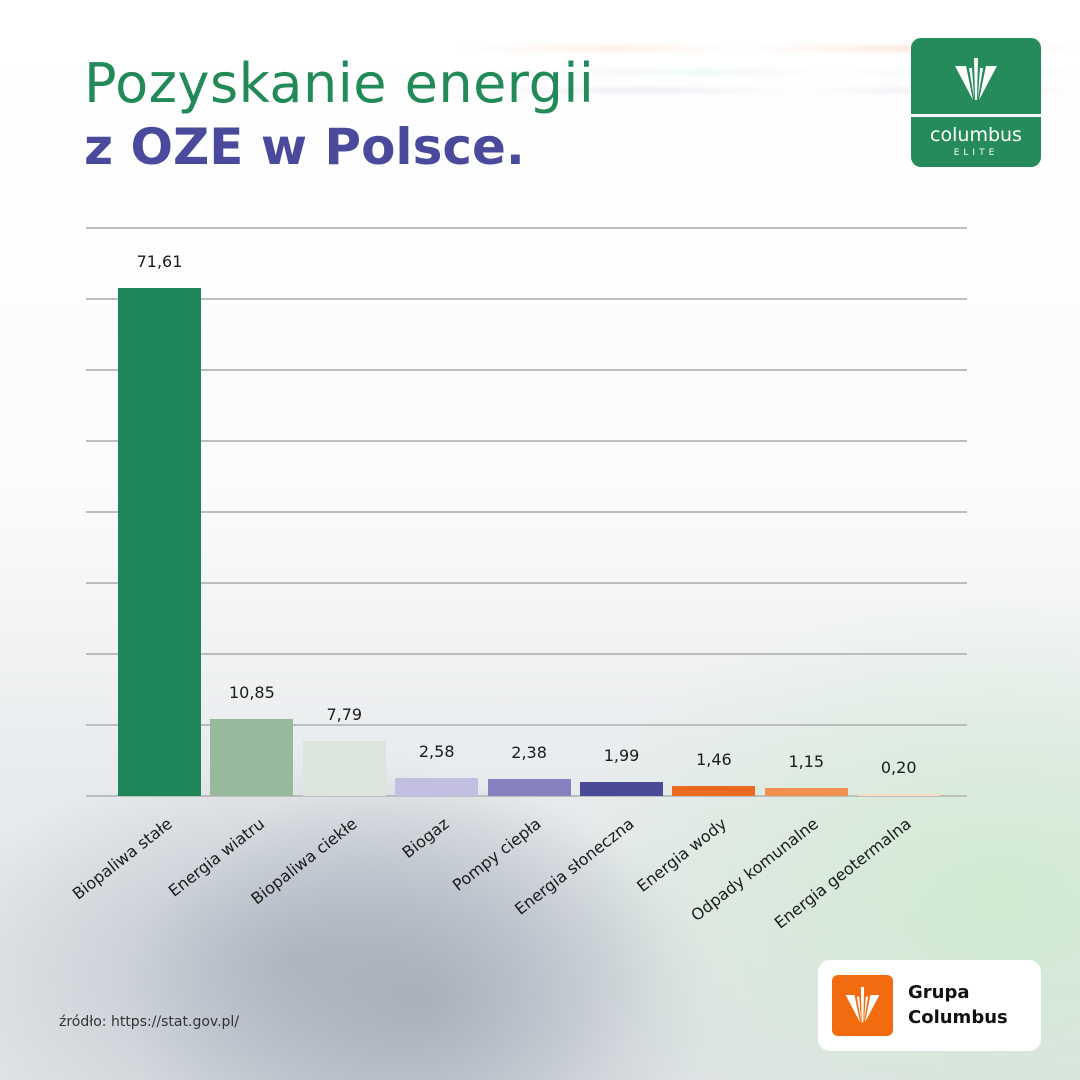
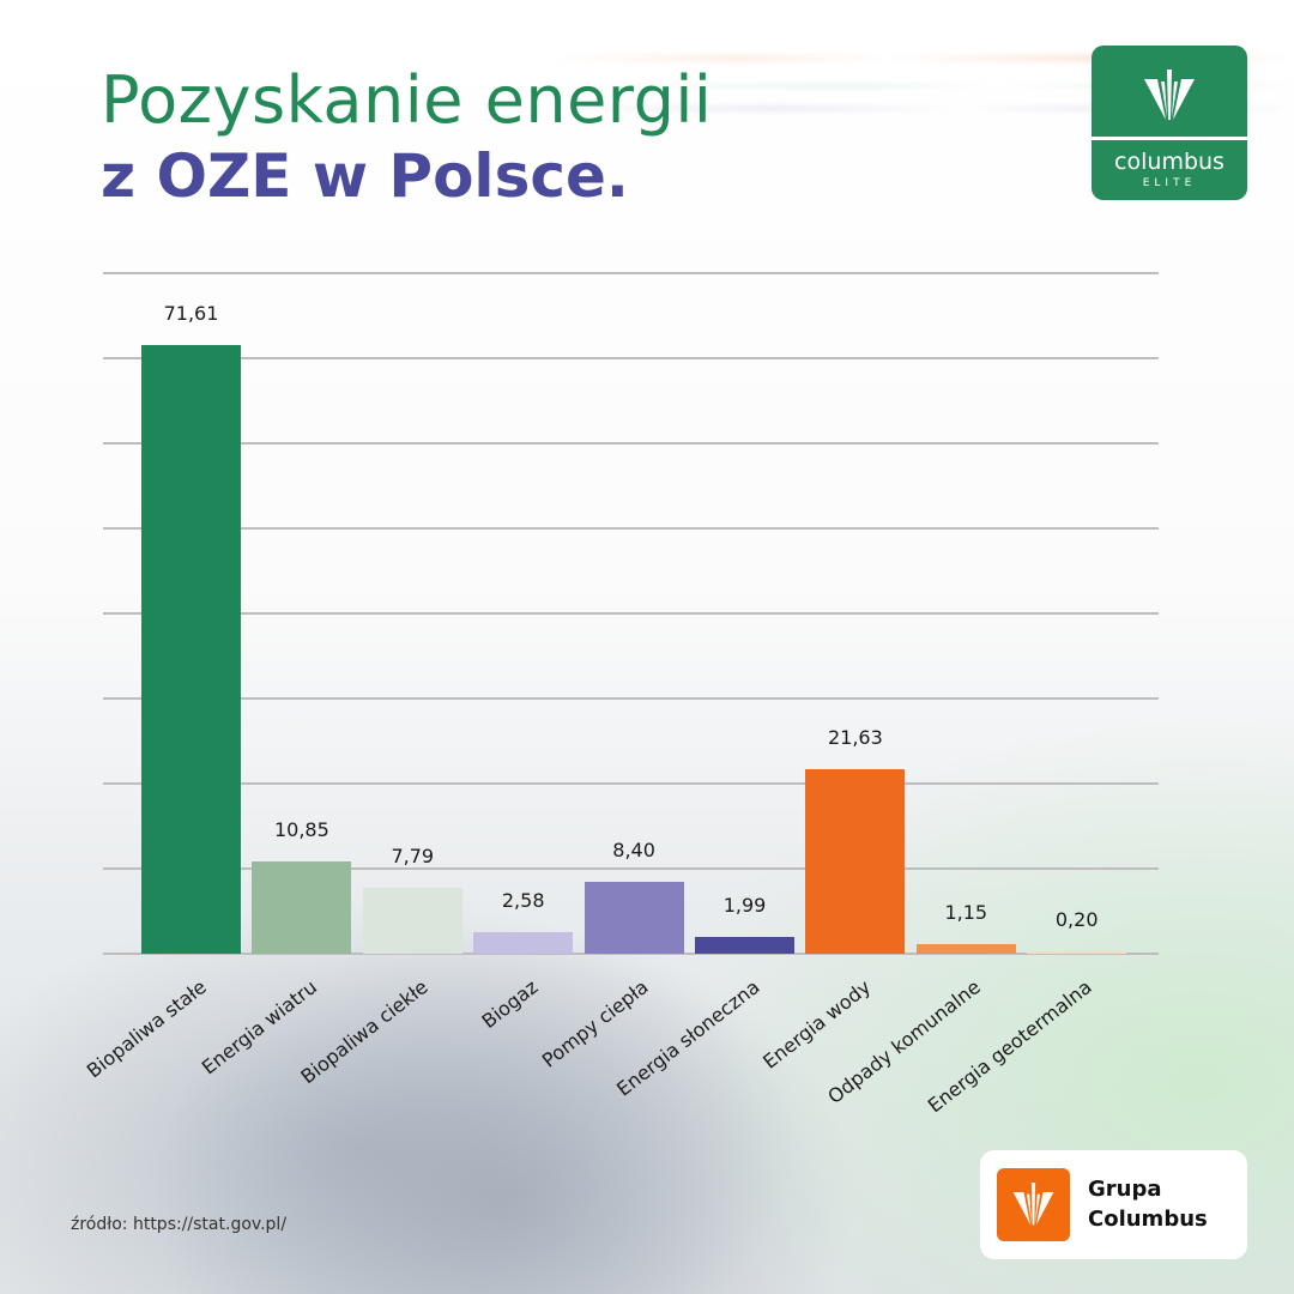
Pompy ciepła: 2,38 -> 8,40
Energia wody: 1,46 -> 21,63
